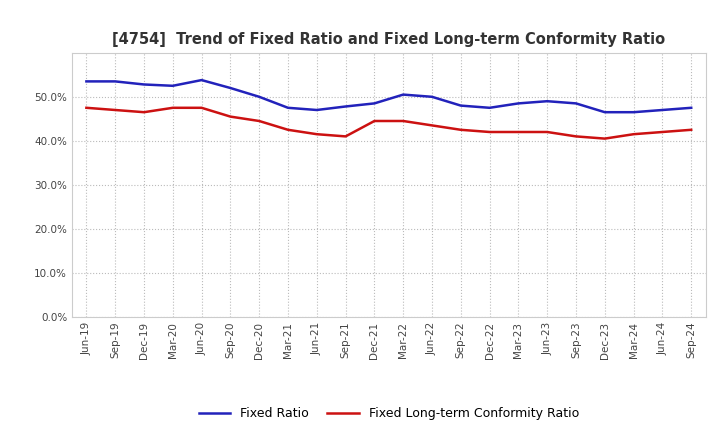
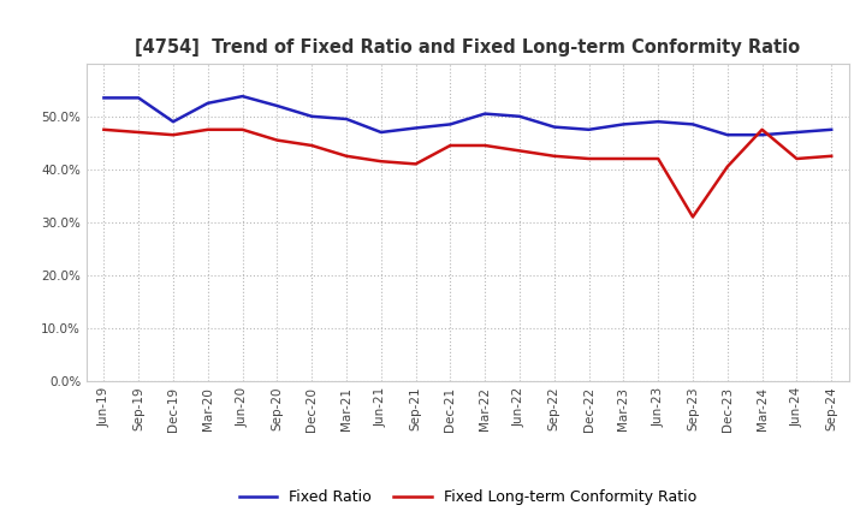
Fixed Ratio/Dec-19: 52.8% -> 49.0%
Fixed Ratio/Mar-21: 47.5% -> 49.5%
Fixed Long-term Conformity Ratio/Sep-23: 41.0% -> 31.0%
Fixed Long-term Conformity Ratio/Mar-24: 41.5% -> 47.5%
